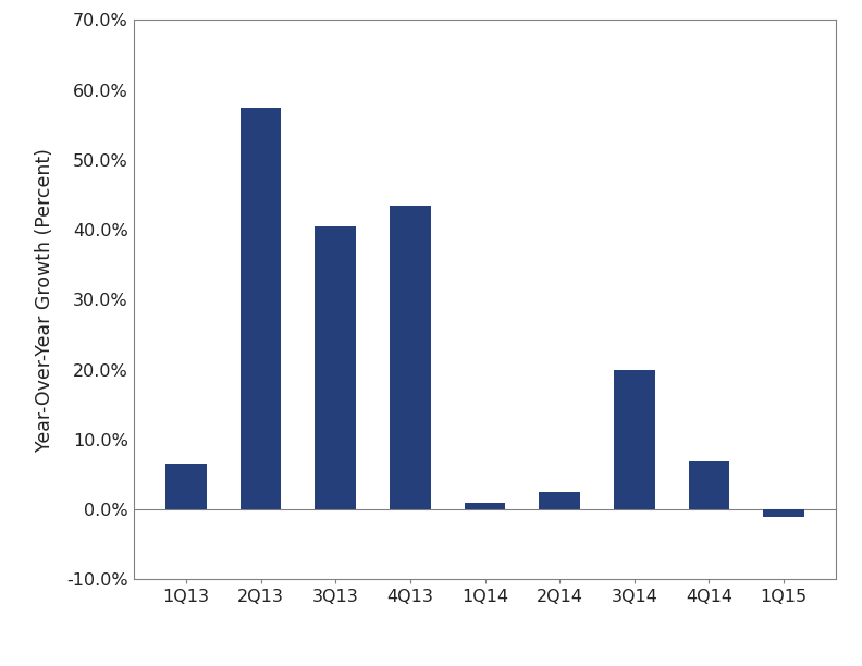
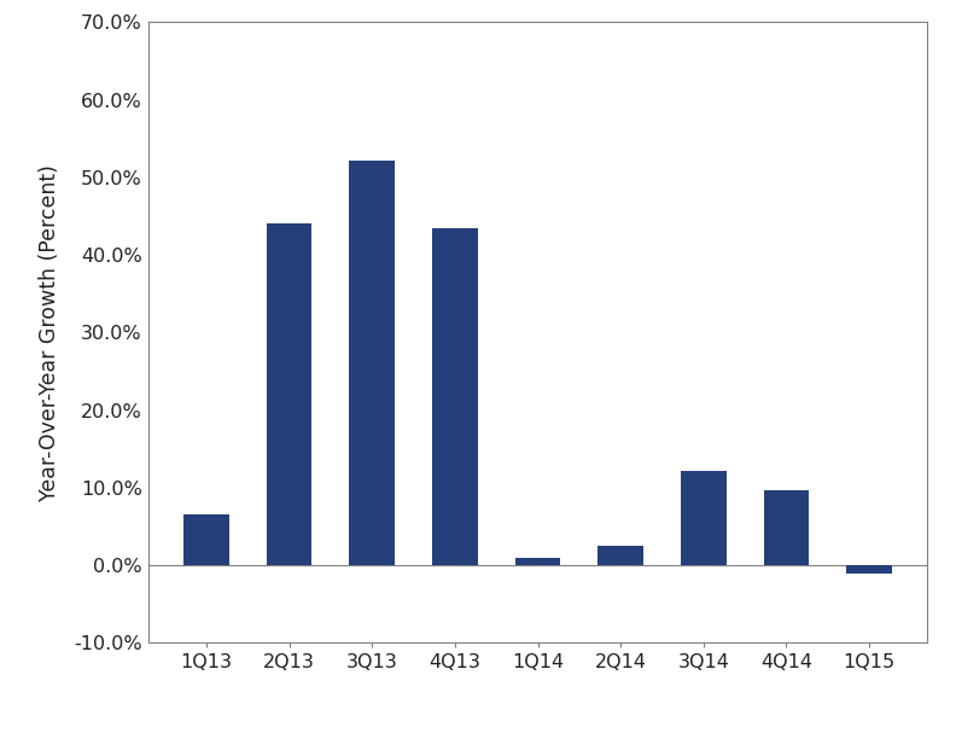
2Q13: 57.5% -> 44.0%
3Q13: 40.5% -> 52.2%
3Q14: 20.0% -> 12.2%
4Q14: 6.8% -> 9.6%
